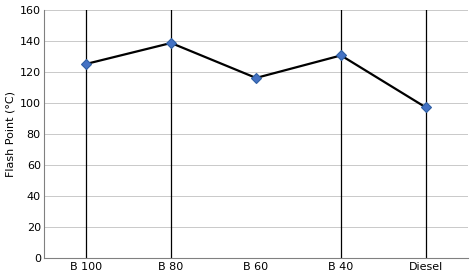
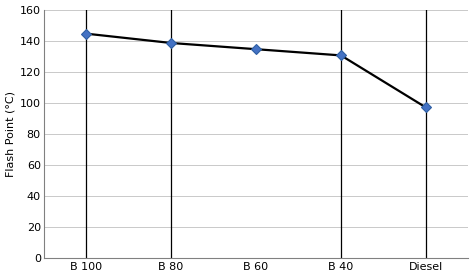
B 100: 125 -> 144
B 60: 116 -> 134
